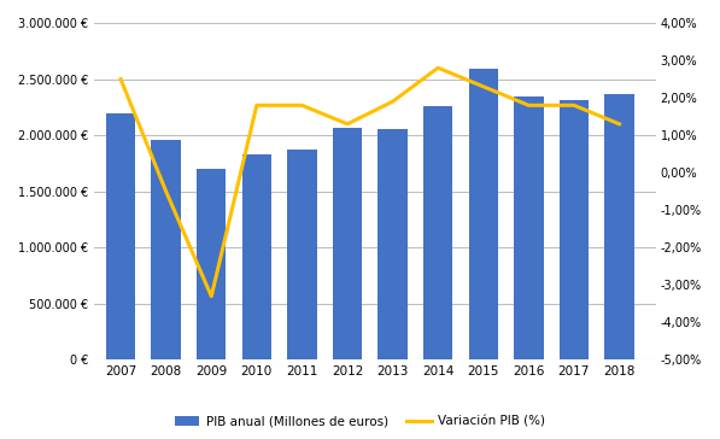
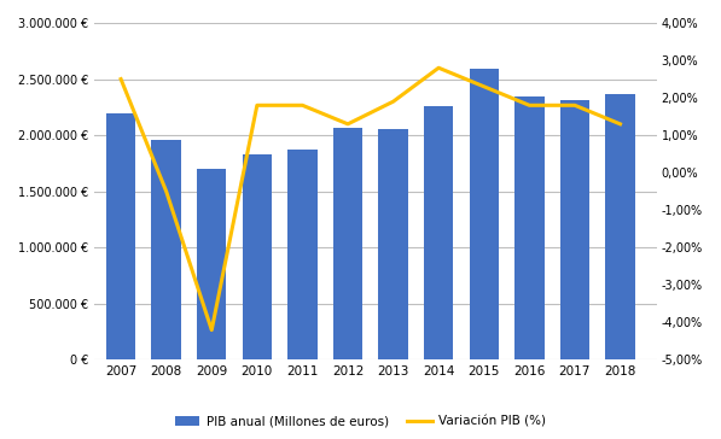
Variación PIB (%)/2009: -3,3% -> -4,2%
